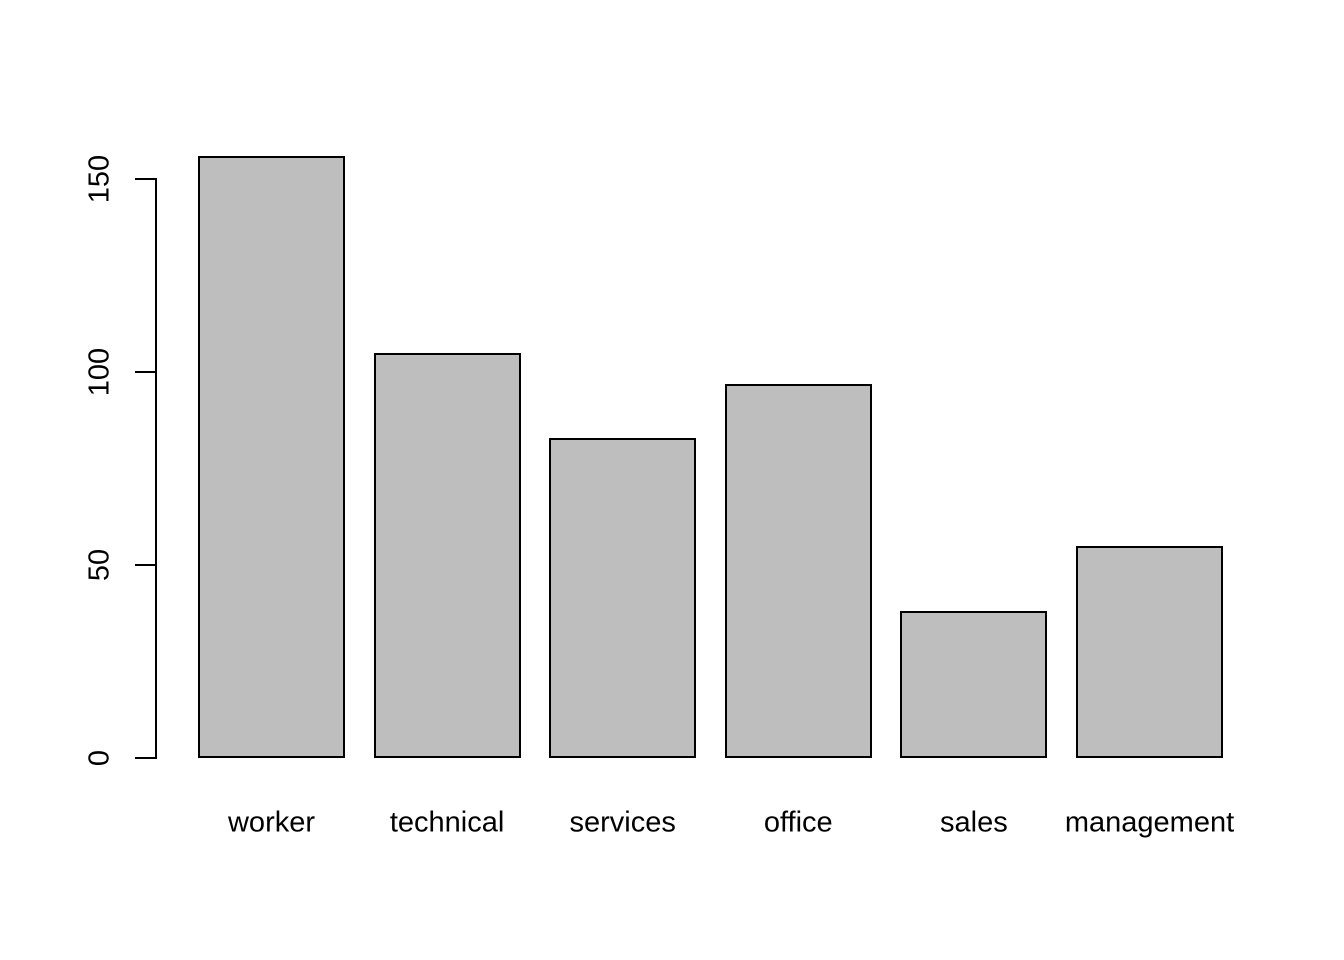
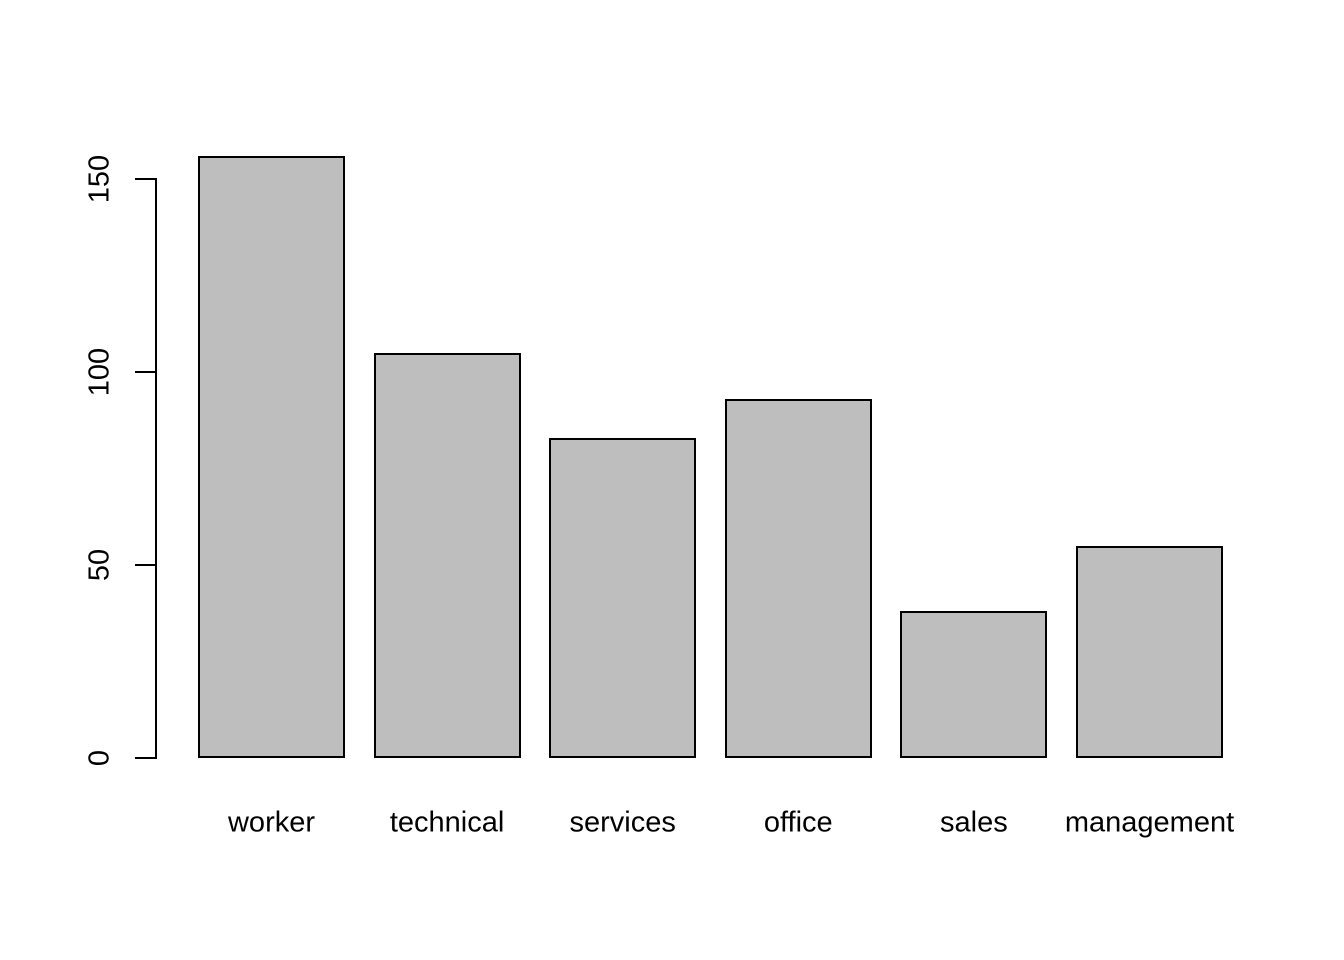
office: 97 -> 93
